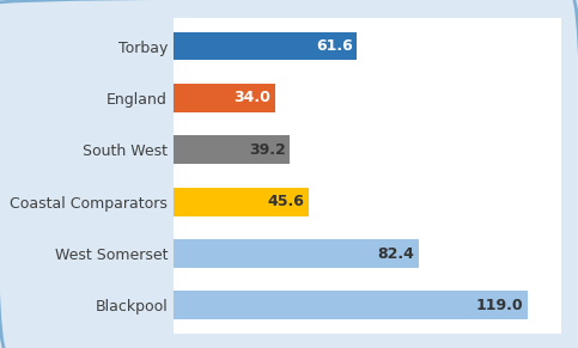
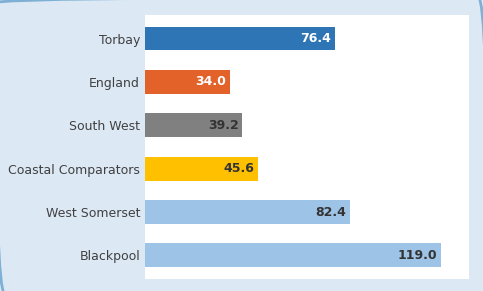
Torbay: 61.6 -> 76.4
